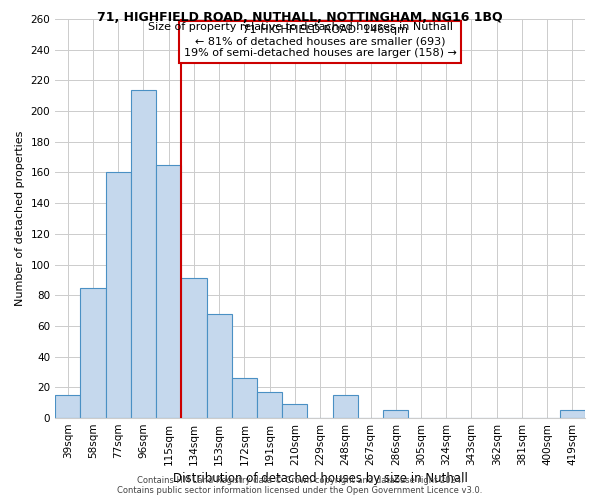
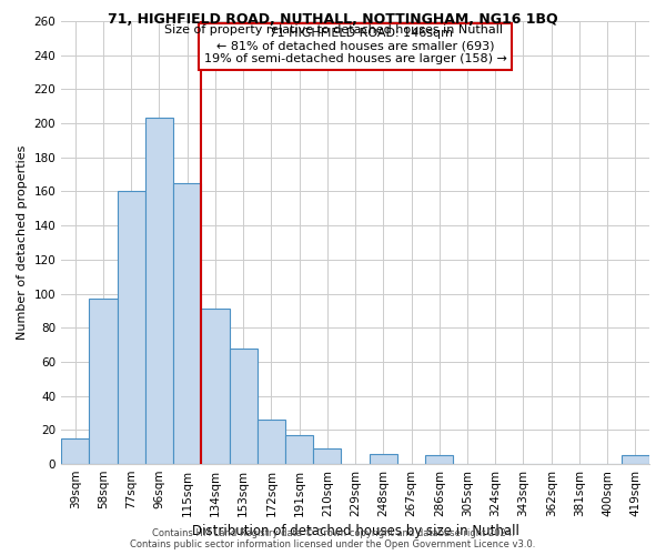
58sqm: 85 -> 97
96sqm: 214 -> 203
248sqm: 15 -> 6
